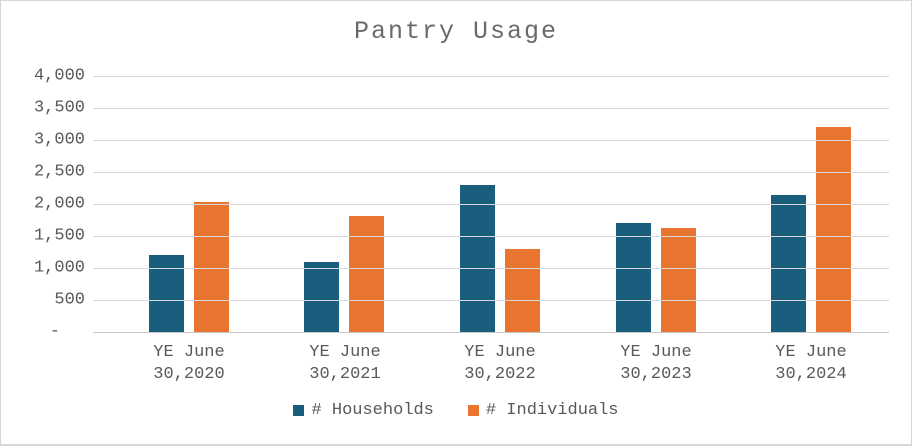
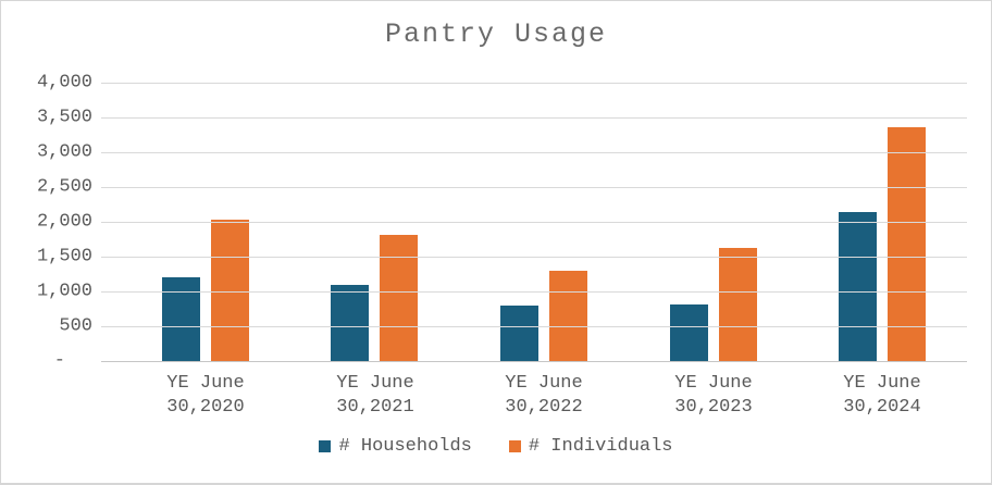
# Households/YE June 30,2022: 2300 -> 800
# Households/YE June 30,2023: 1700 -> 800
# Individuals/YE June 30,2024: 3200 -> 3400
